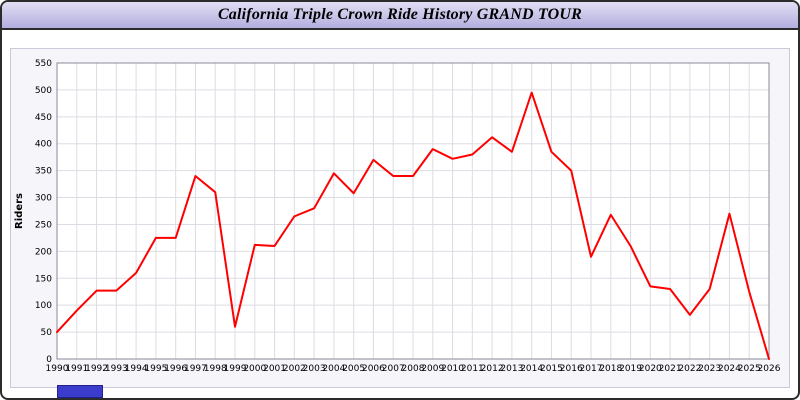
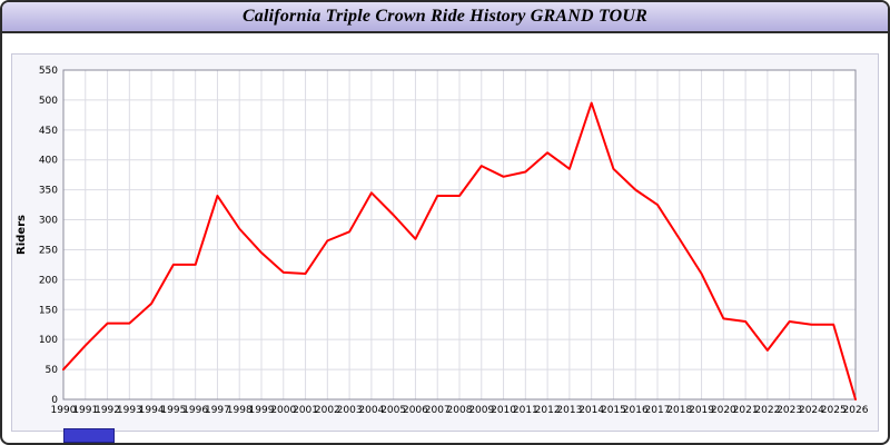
1998: 310 -> 280
1999: 60 -> 240
2006: 370 -> 270
2017: 190 -> 320
2024: 270 -> 120
